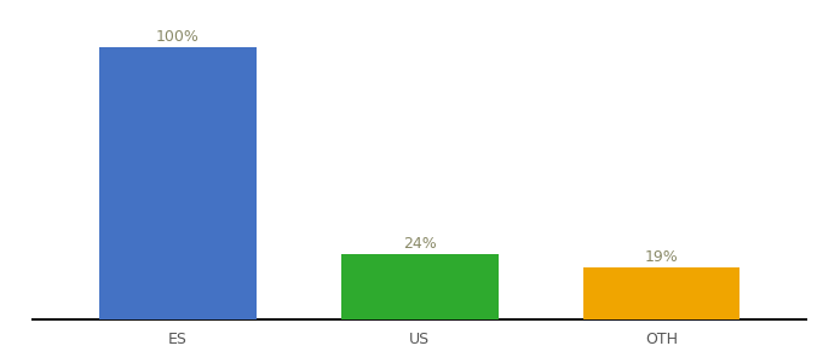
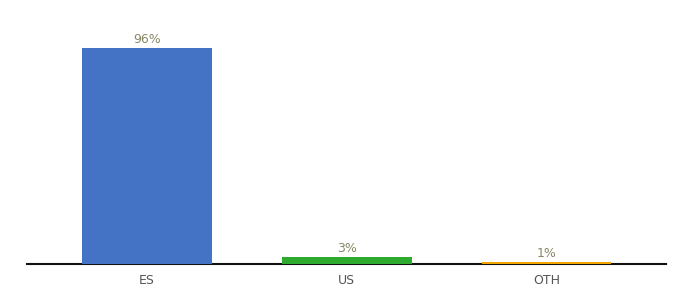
ES: 100% -> 96%
US: 24% -> 3%
OTH: 19% -> 1%
